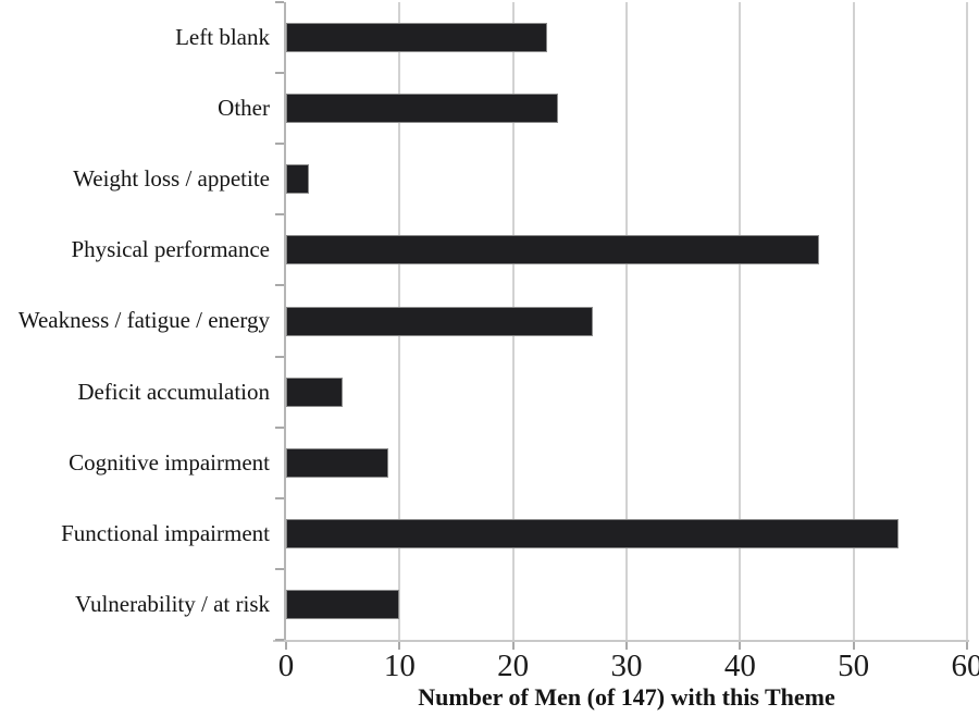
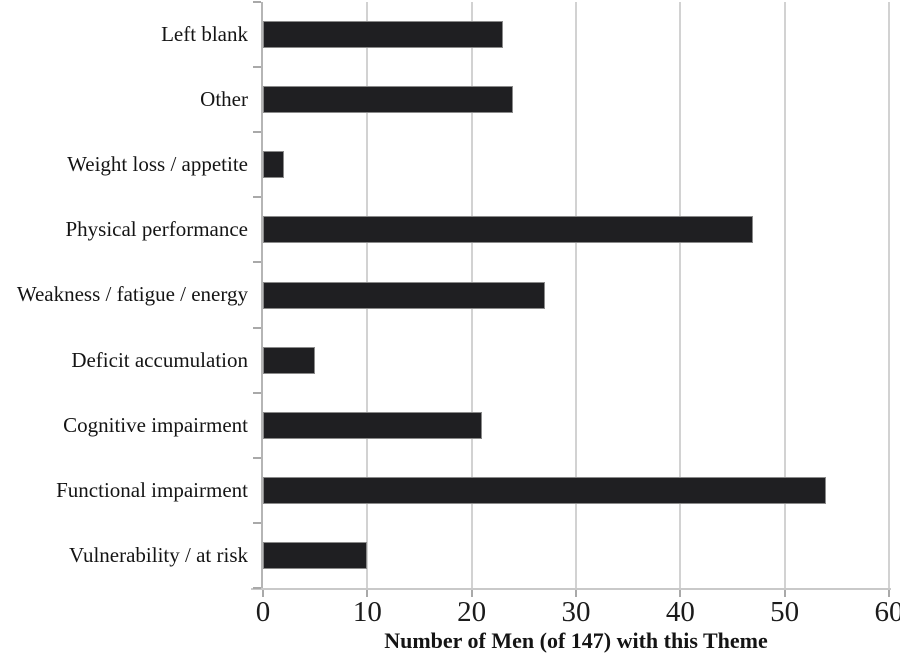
Cognitive impairment: 9 -> 21
